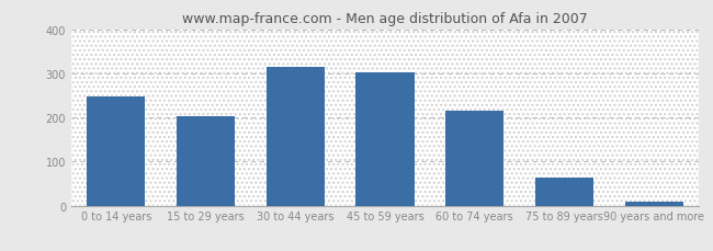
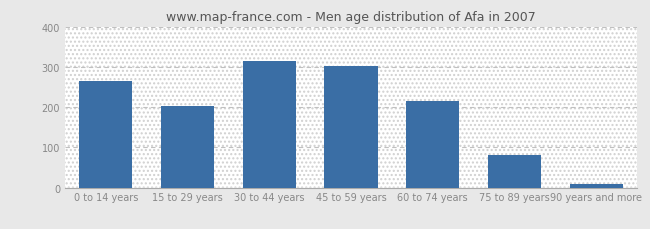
0 to 14 years: 248 -> 265
75 to 89 years: 63 -> 80
